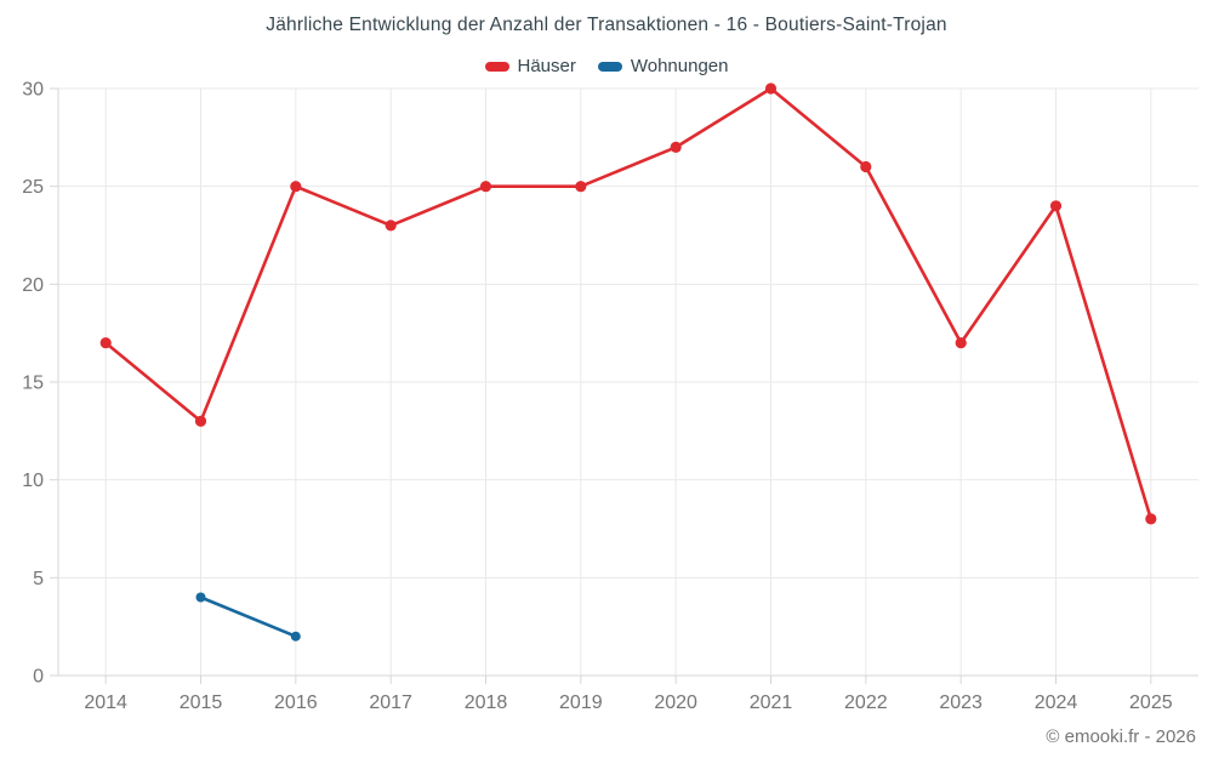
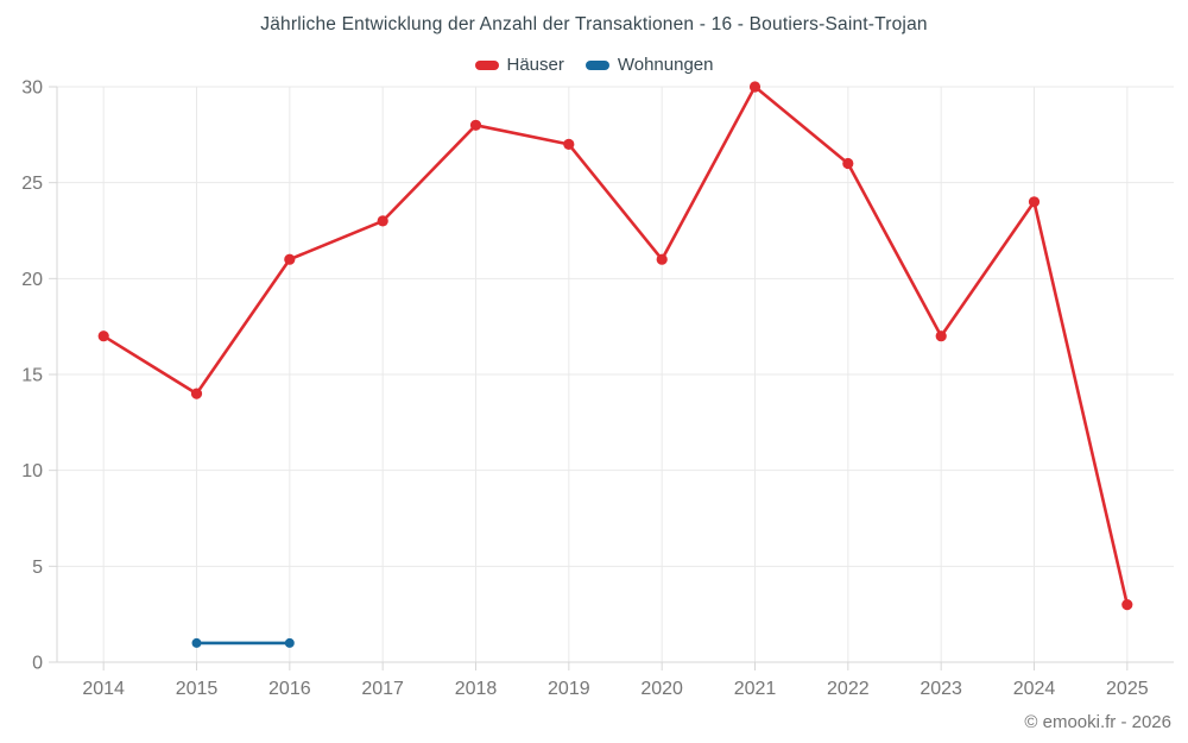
Häuser/2015: 13 -> 14
Wohnungen/2015: 4 -> 1
Häuser/2016: 25 -> 21
Wohnungen/2016: 2 -> 1
Häuser/2018: 25 -> 28
Häuser/2019: 25 -> 27
Häuser/2020: 27 -> 21
Häuser/2025: 8 -> 3
